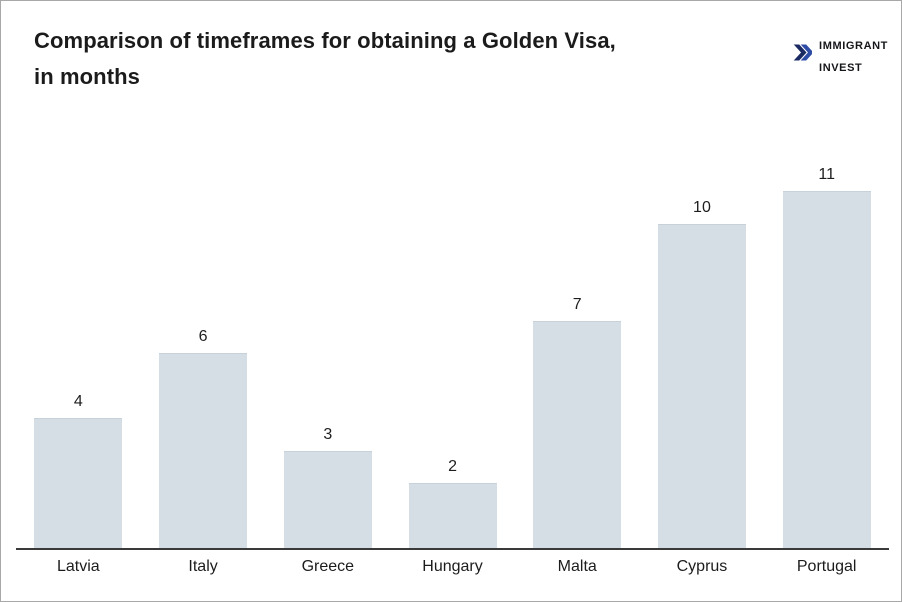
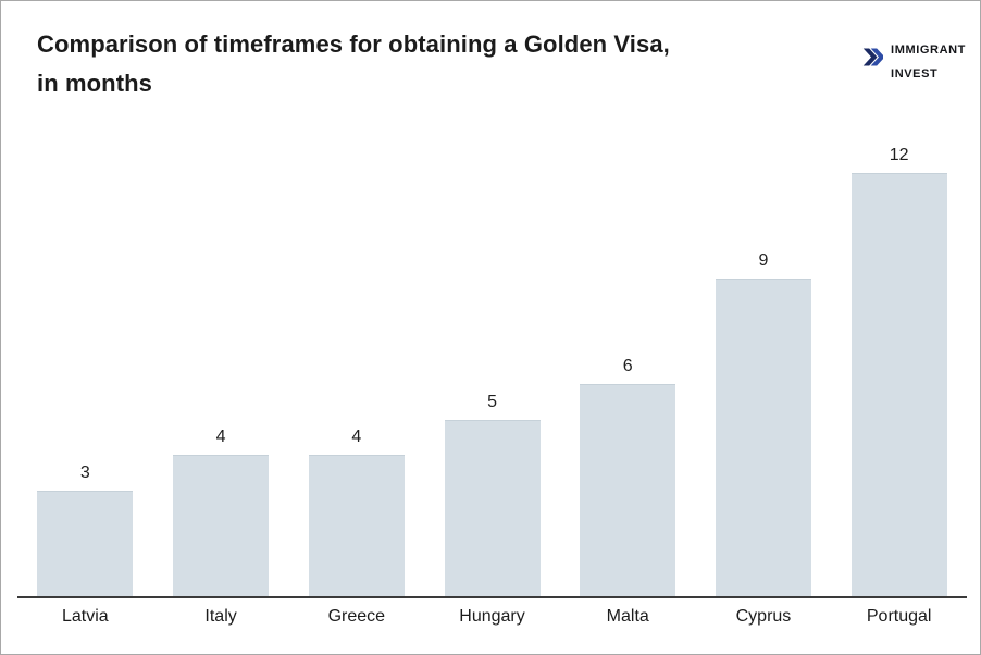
Latvia: 4 -> 3
Italy: 6 -> 4
Greece: 3 -> 4
Hungary: 2 -> 5
Malta: 7 -> 6
Cyprus: 10 -> 9
Portugal: 11 -> 12
